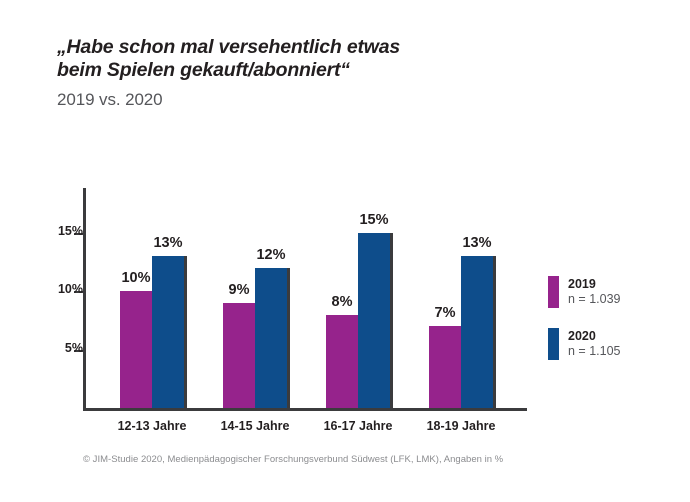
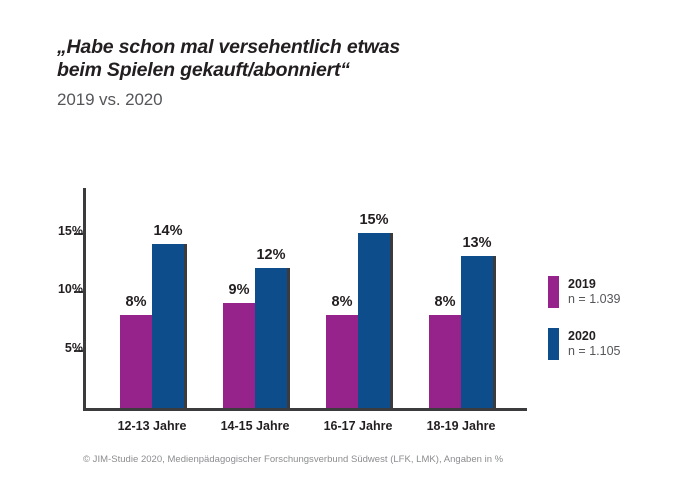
2019/12-13 Jahre: 10% -> 8%
2020/12-13 Jahre: 13% -> 14%
2019/18-19 Jahre: 7% -> 8%
